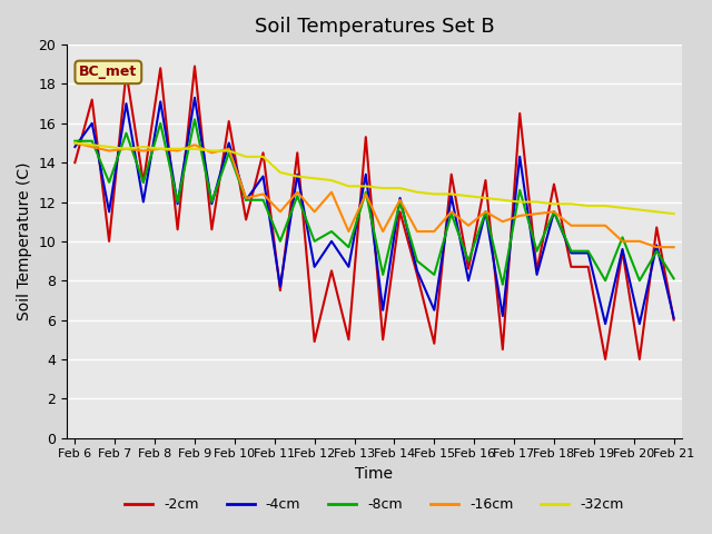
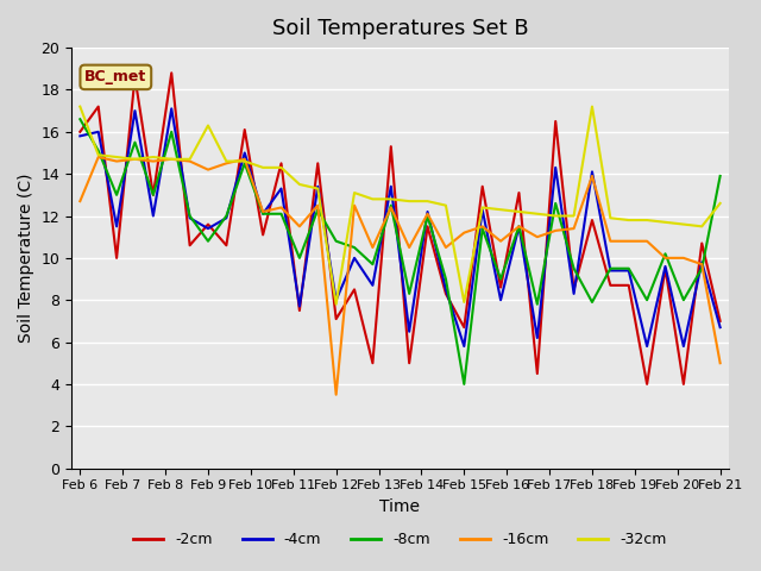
-2cm/Feb 6: 14.0 -> 16.0
-4cm/Feb 6: 14.8 -> 15.8
-8cm/Feb 6: 15.1 -> 16.6
-16cm/Feb 6: 15.0 -> 12.7
-32cm/Feb 6: 15.0 -> 17.2
-2cm/Feb 9: 18.9 -> 11.6
-4cm/Feb 9: 17.3 -> 11.4
-8cm/Feb 9: 16.2 -> 10.8
-16cm/Feb 9: 14.9 -> 14.2
-32cm/Feb 9: 14.7 -> 16.3
-2cm/Feb 12: 4.9 -> 7.1
-4cm/Feb 12: 8.7 -> 8.0
-8cm/Feb 12: 10.0 -> 10.8
-16cm/Feb 12: 11.5 -> 3.5
-32cm/Feb 12: 13.2 -> 7.8
-2cm/Feb 15: 4.8 -> 6.7
-4cm/Feb 15: 6.5 -> 5.8
-8cm/Feb 15: 8.3 -> 4.0
-16cm/Feb 15: 10.5 -> 11.2
-32cm/Feb 15: 12.4 -> 7.9
-2cm/Feb 18: 12.9 -> 11.8
-4cm/Feb 18: 11.5 -> 14.1
-8cm/Feb 18: 11.5 -> 7.9
-16cm/Feb 18: 11.5 -> 13.9
-32cm/Feb 18: 11.9 -> 17.2
-2cm/Feb 21: 6.0 -> 7.0
-4cm/Feb 21: 6.1 -> 6.7
-8cm/Feb 21: 8.1 -> 13.9
-16cm/Feb 21: 9.7 -> 5.0
-32cm/Feb 21: 11.4 -> 12.6
